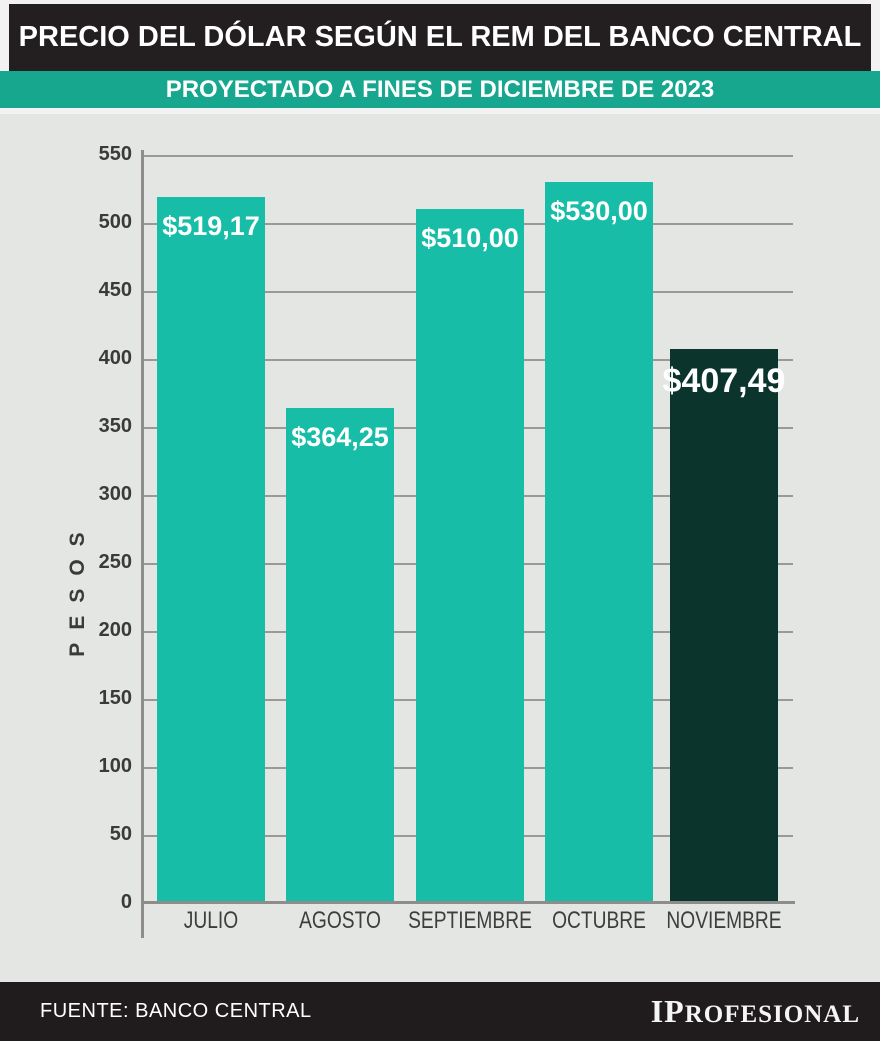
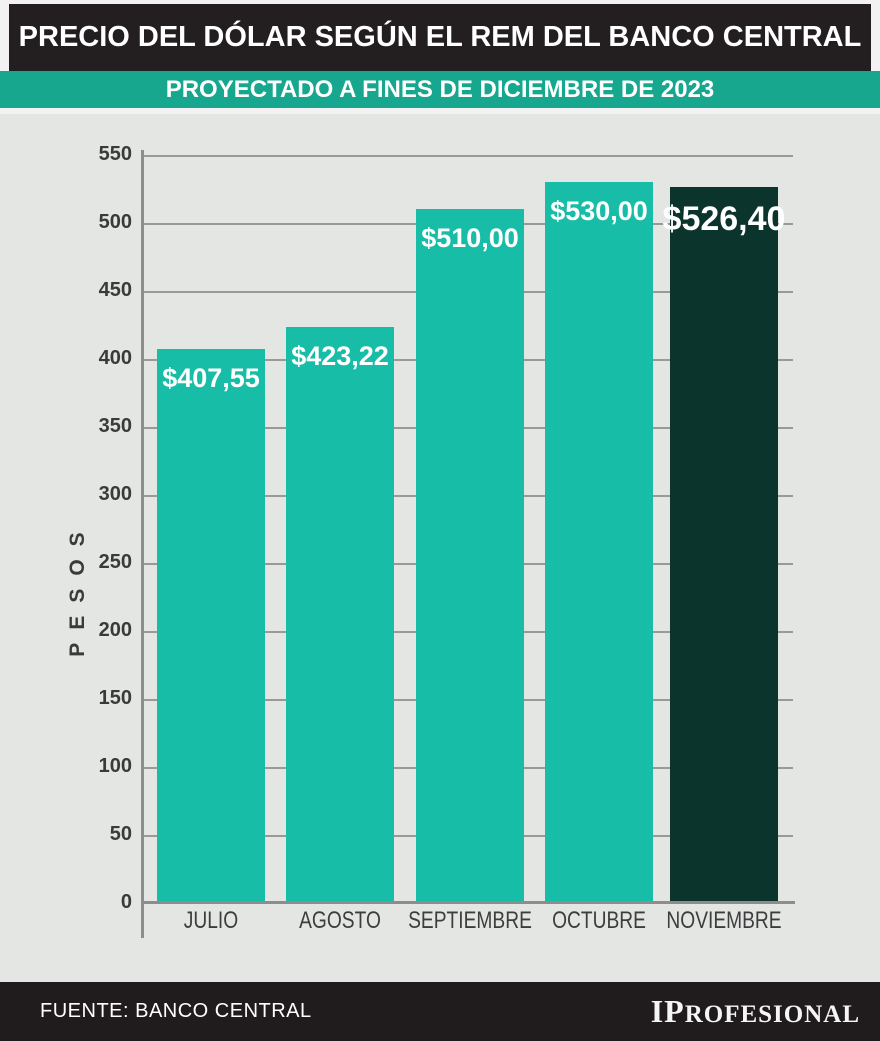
JULIO: $519,17 -> $407,55
AGOSTO: $364,25 -> $423,22
NOVIEMBRE: $407,49 -> $526,40
